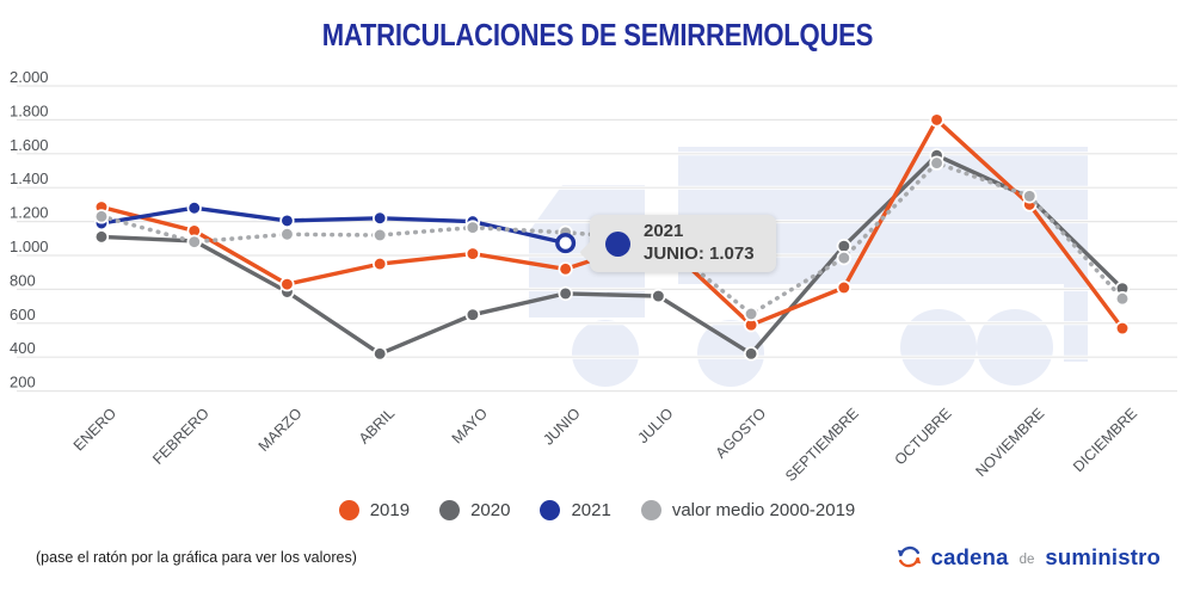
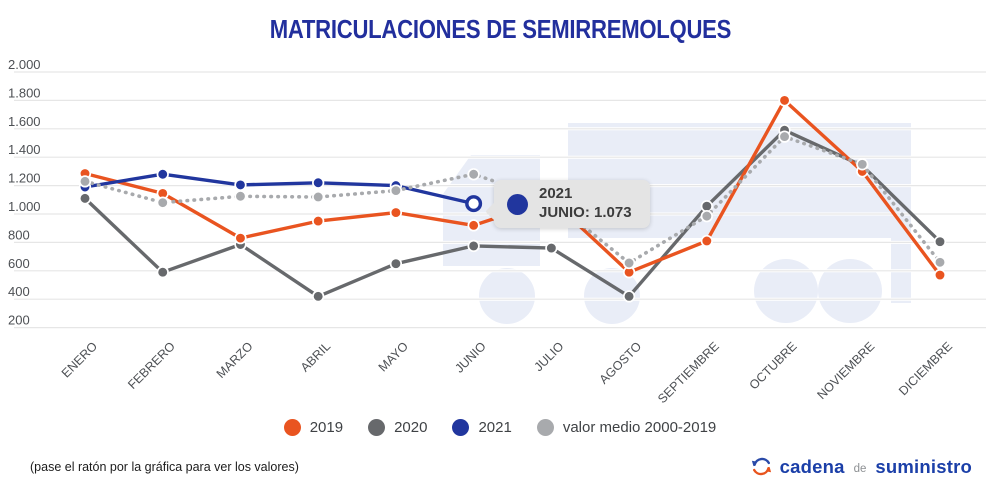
2020/FEBRERO: 1080 -> 590
valor medio 2000-2019/JUNIO: 1140 -> 1280
valor medio 2000-2019/DICIEMBRE: 740 -> 660
